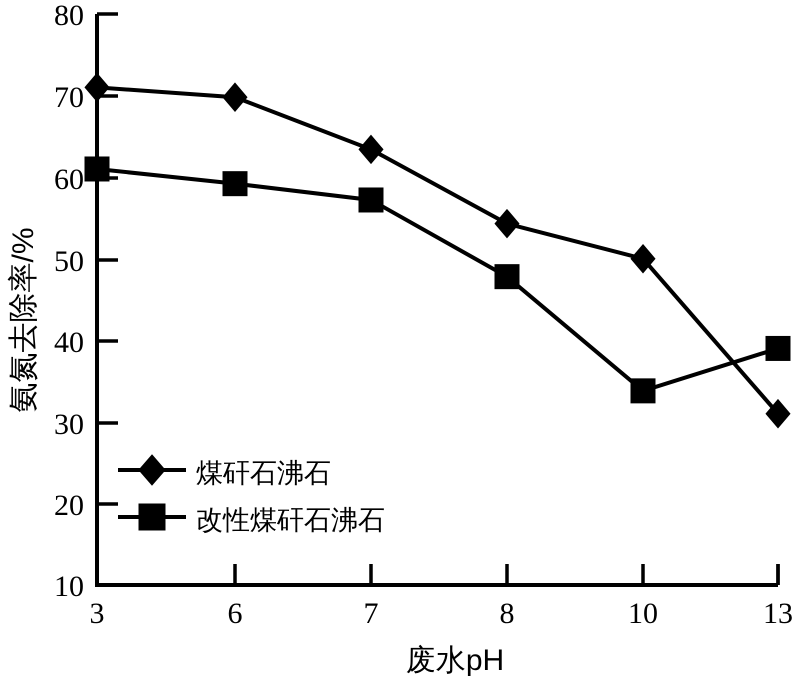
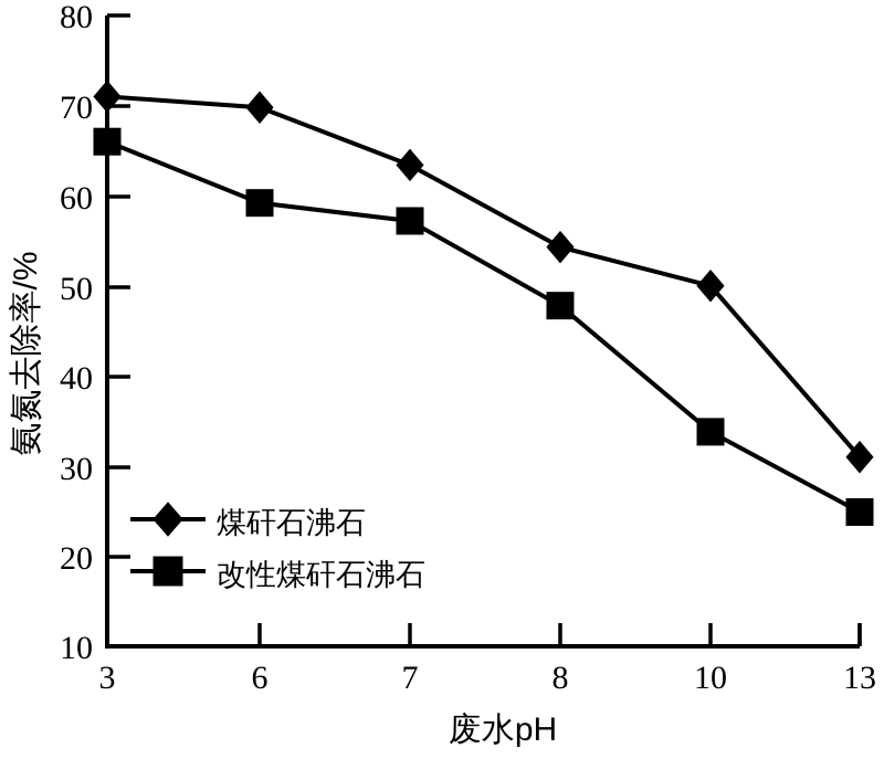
改性煤矸石沸石/3: 61 -> 66
改性煤矸石沸石/13: 39 -> 25
